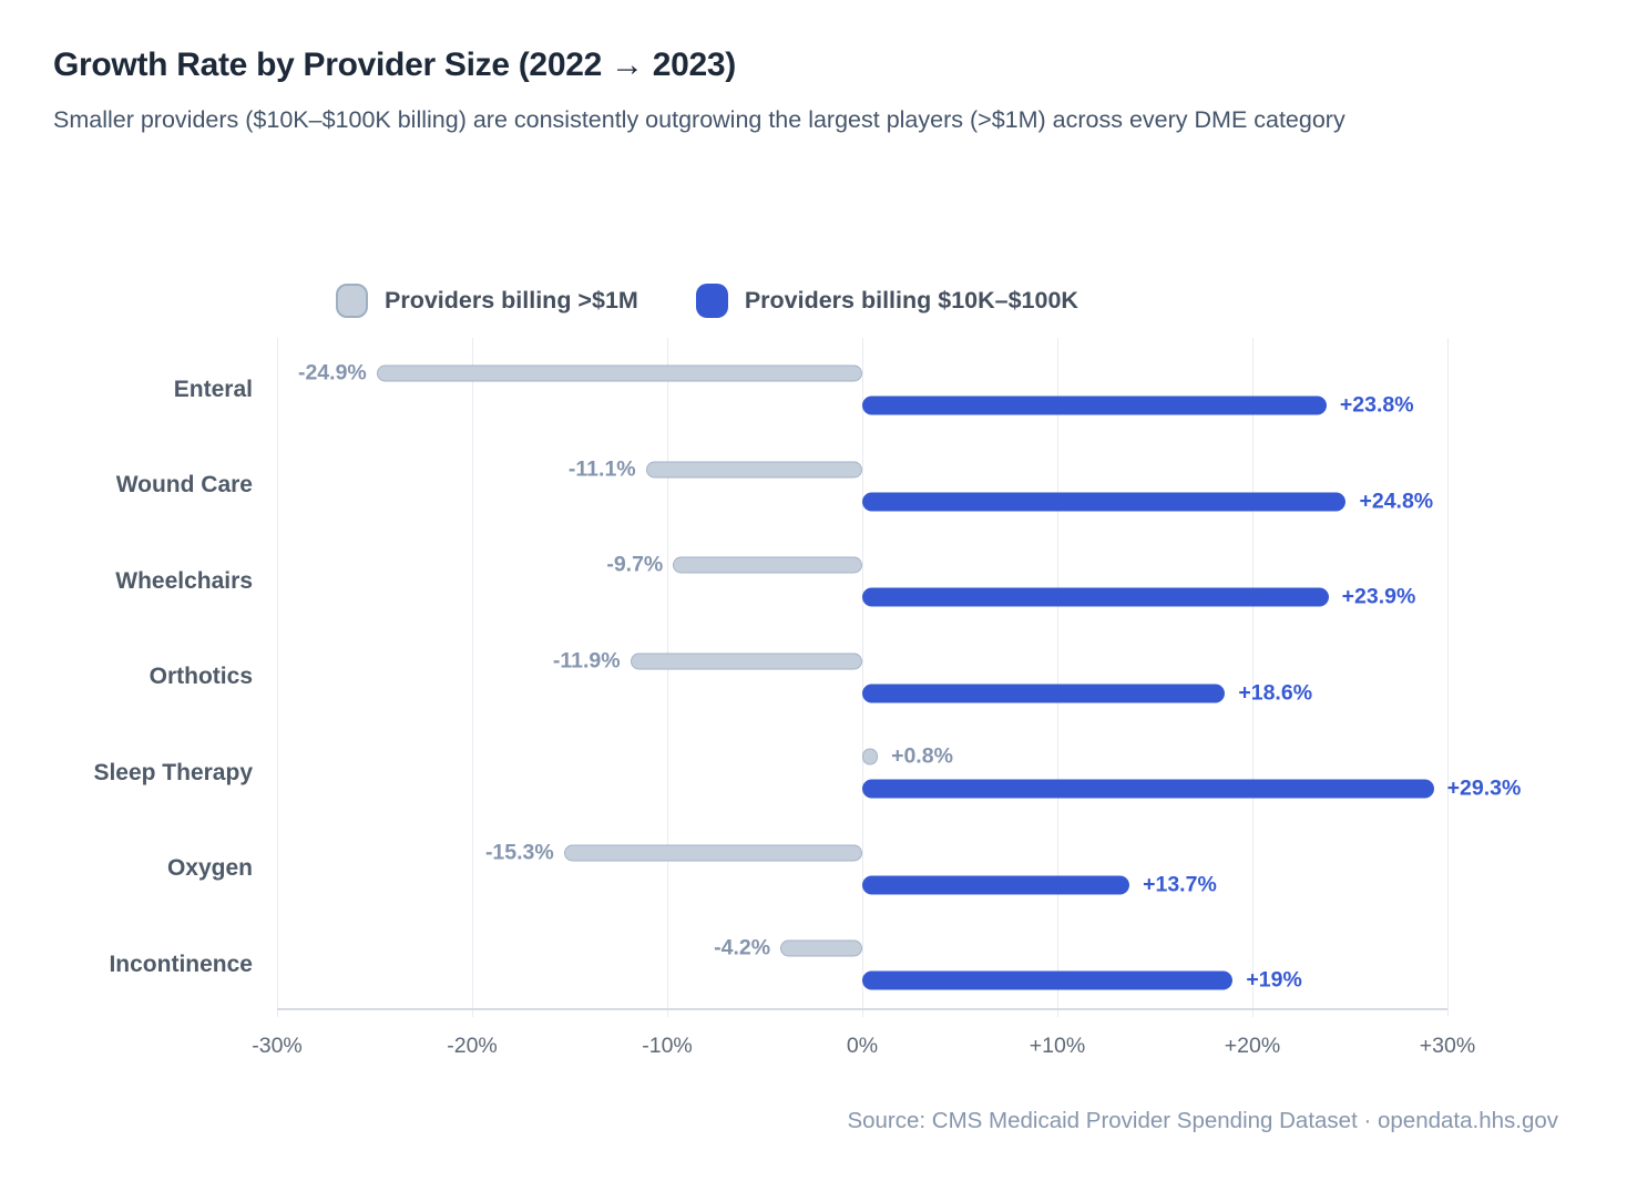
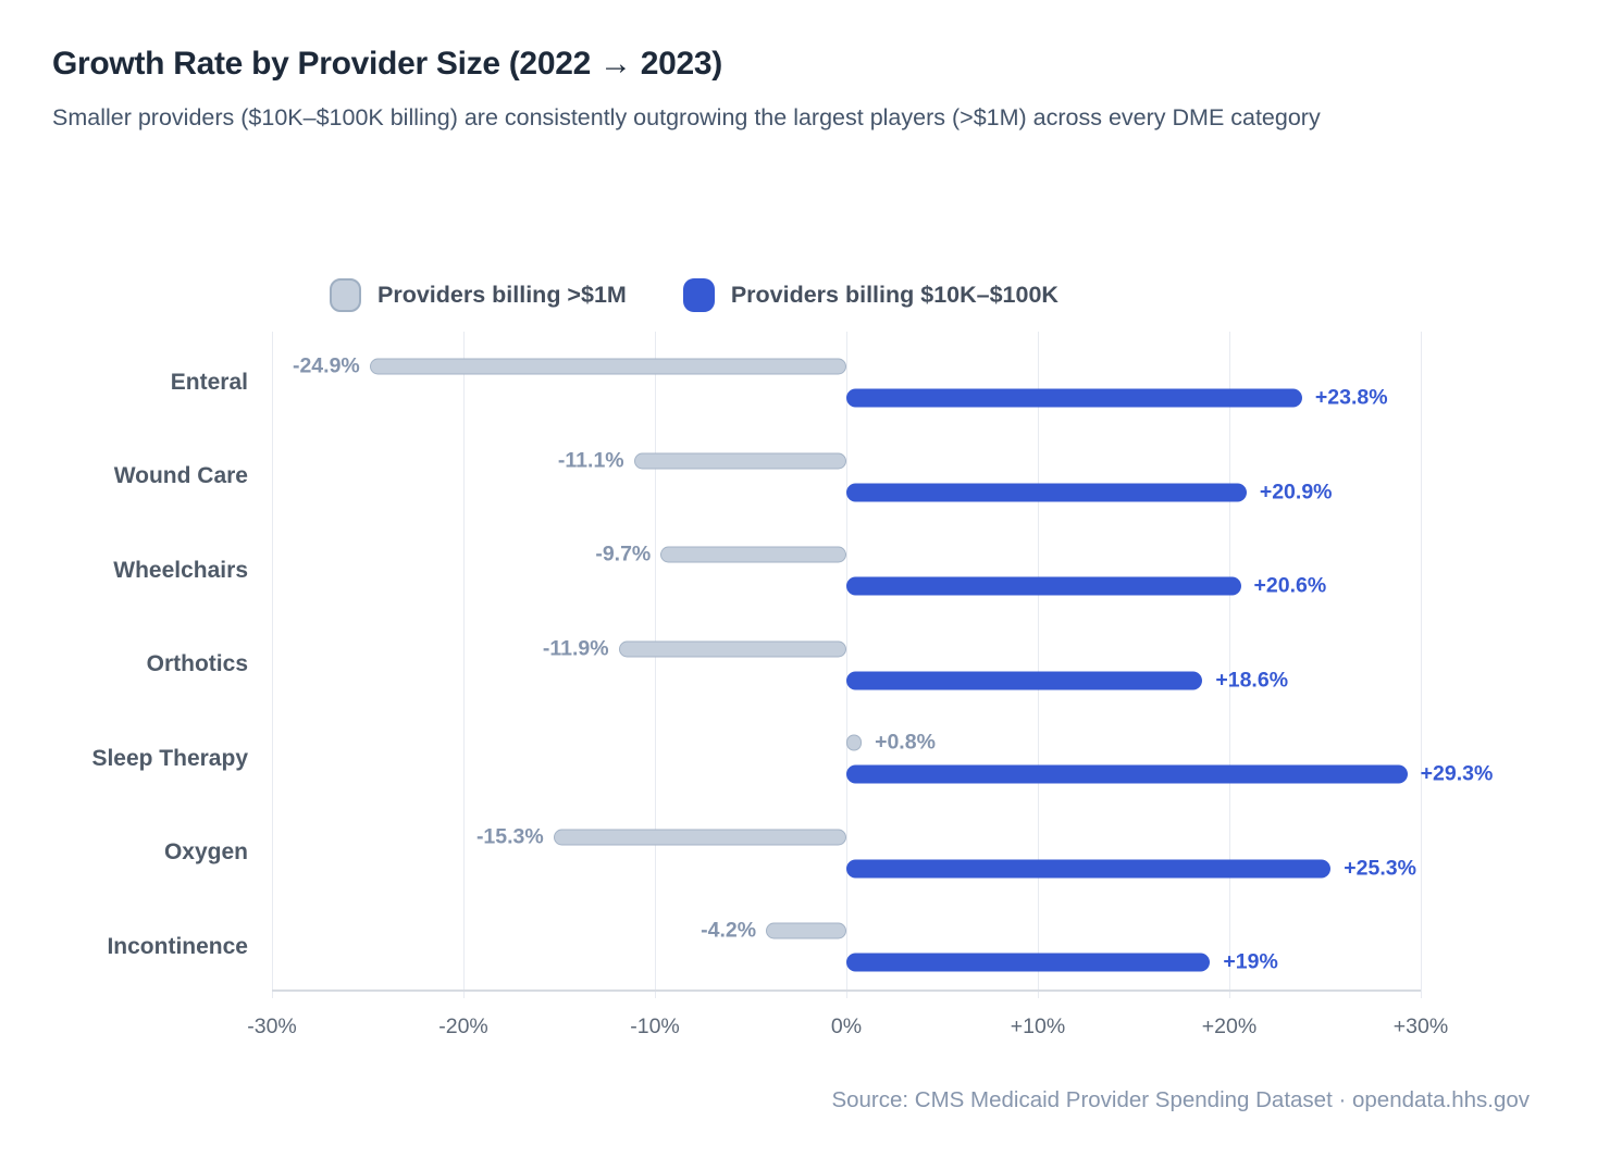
Providers billing $10K–$100K/Wound Care: +24.8% -> +20.9%
Providers billing $10K–$100K/Wheelchairs: +23.9% -> +20.6%
Providers billing $10K–$100K/Oxygen: +13.7% -> +25.3%
